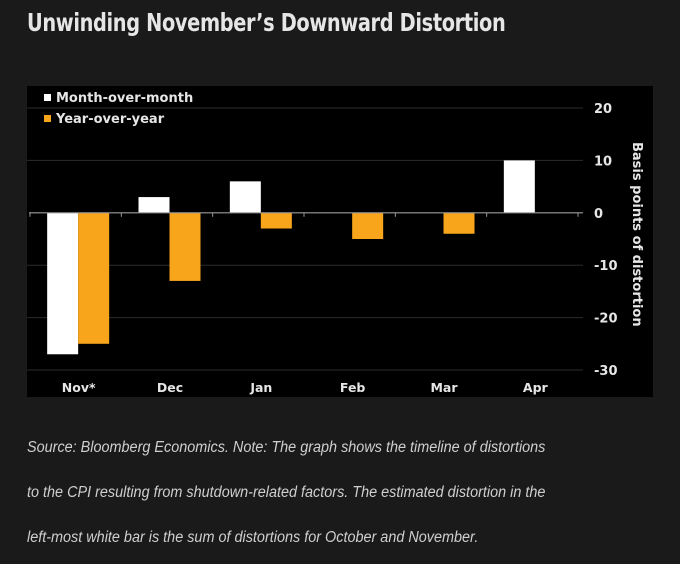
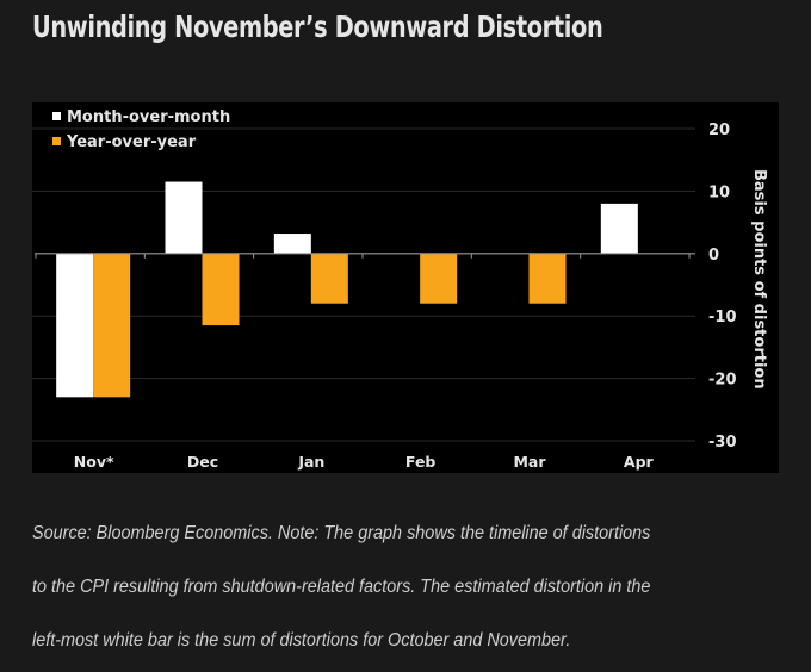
Month-over-month/Nov*: -27 -> -23
Year-over-year/Nov*: -25 -> -23
Month-over-month/Dec: 3 -> 12
Year-over-year/Dec: -13 -> -12
Month-over-month/Jan: 6 -> 3
Year-over-year/Jan: -3 -> -8
Year-over-year/Feb: -5 -> -8
Year-over-year/Mar: -4 -> -8
Month-over-month/Apr: 10 -> 8
